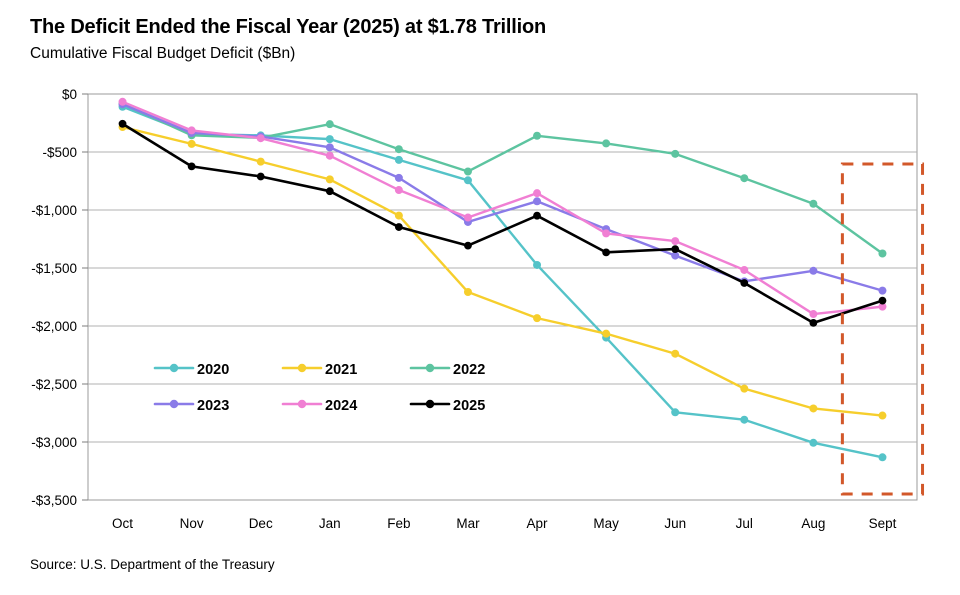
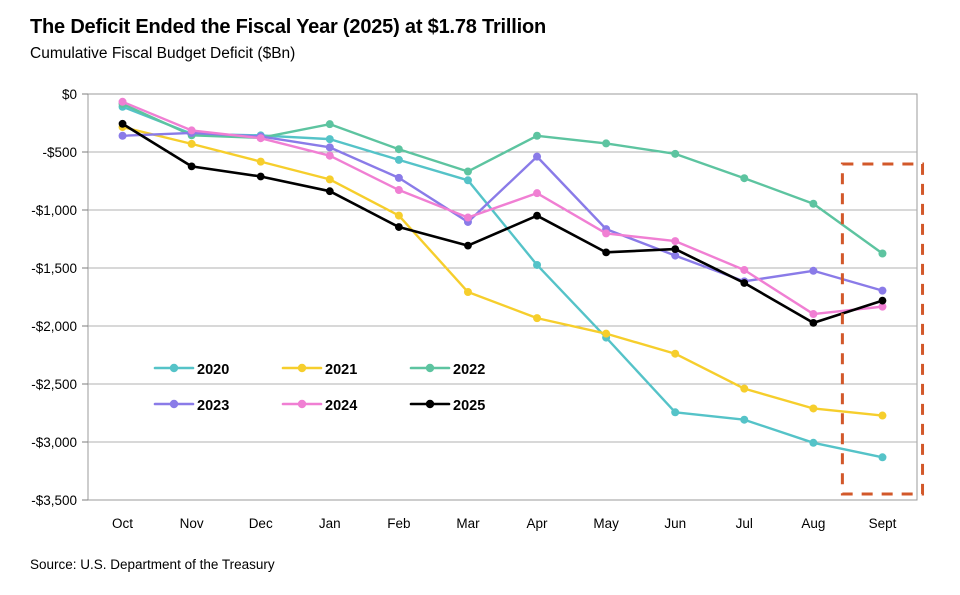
2023/Oct: -$90 -> -$360
2023/Apr: -$920 -> -$540
